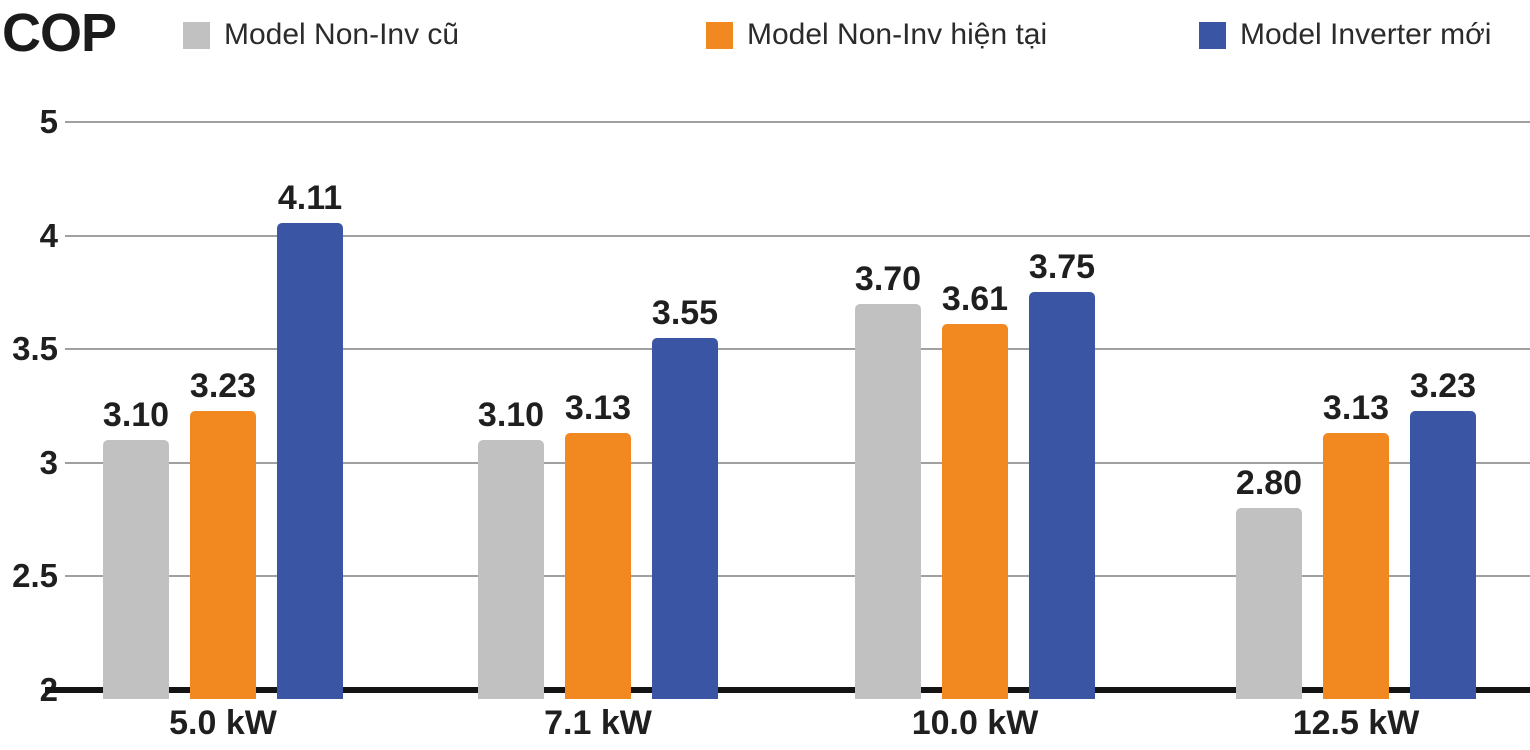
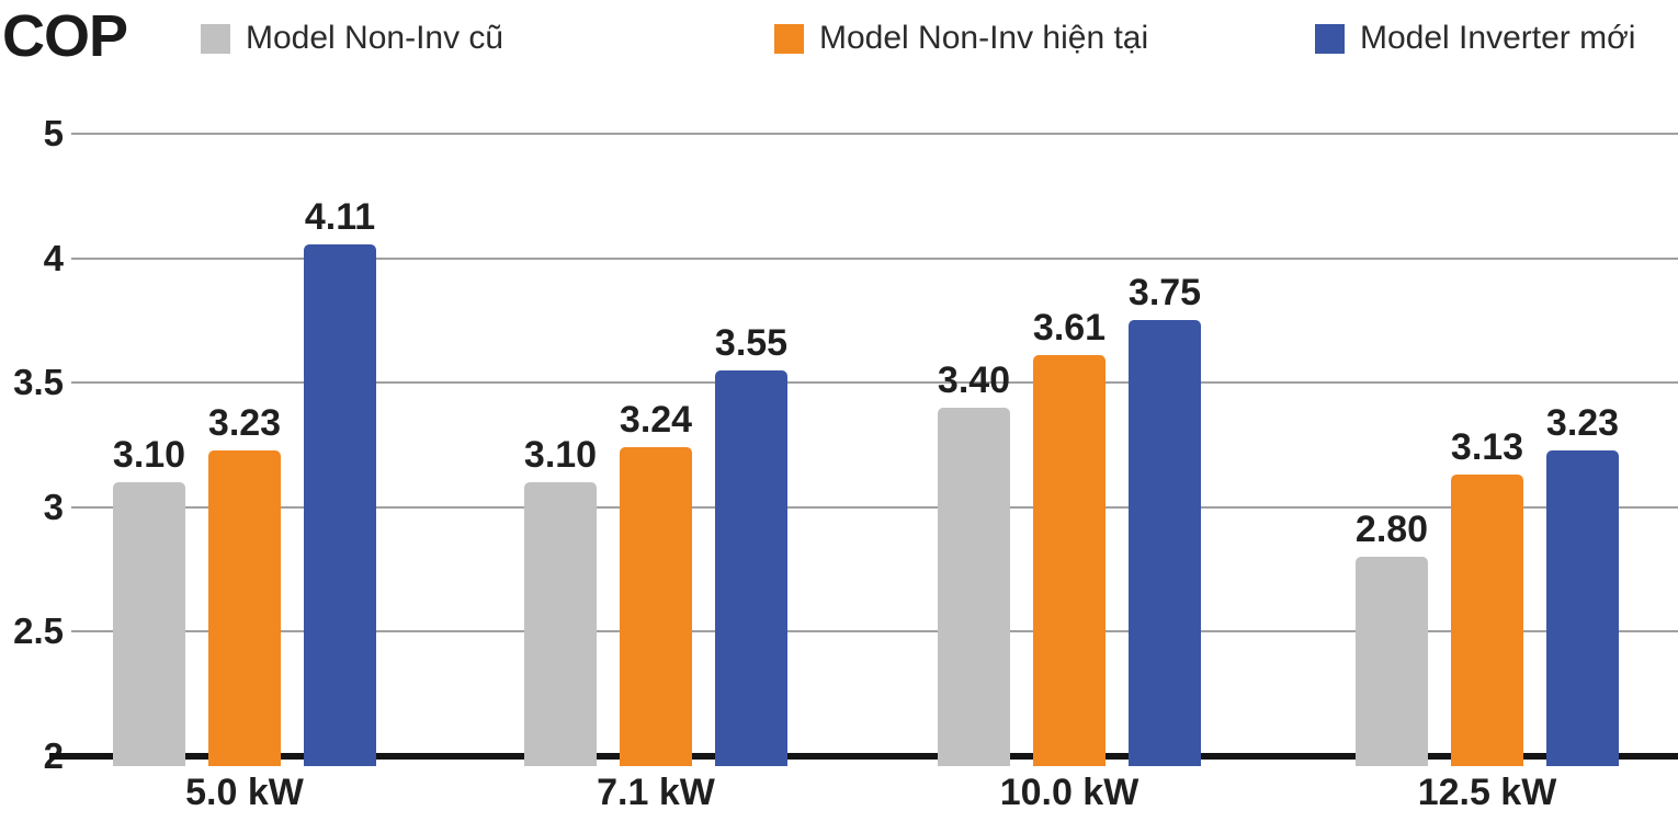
Model Non-Inv hiện tại/7.1 kW: 3.13 -> 3.24
Model Non-Inv cũ/10.0 kW: 3.70 -> 3.40
